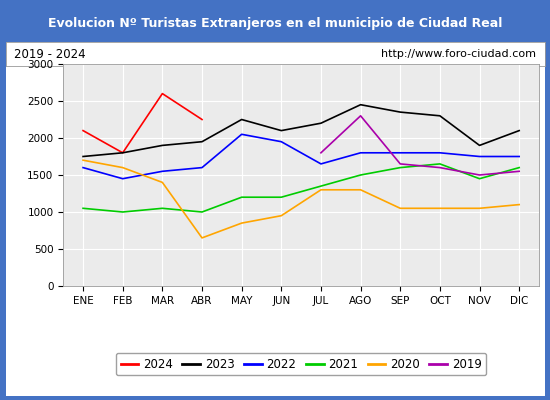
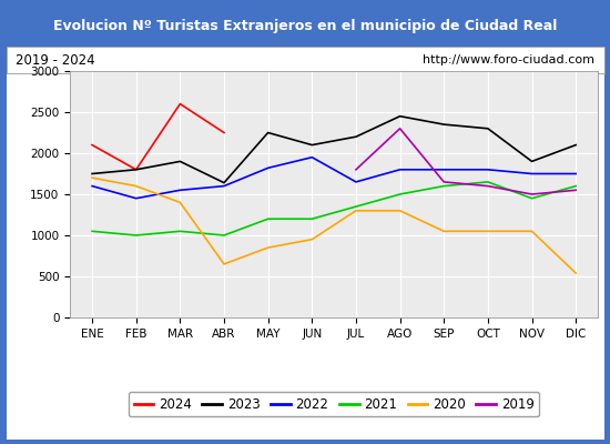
2023/ABR: 1950 -> 1640
2022/MAY: 2050 -> 1820
2020/DIC: 1100 -> 540
